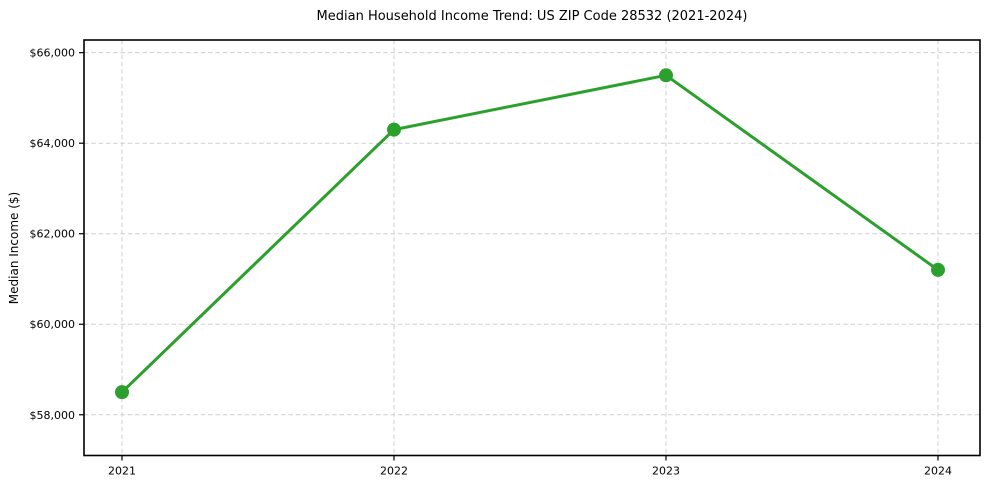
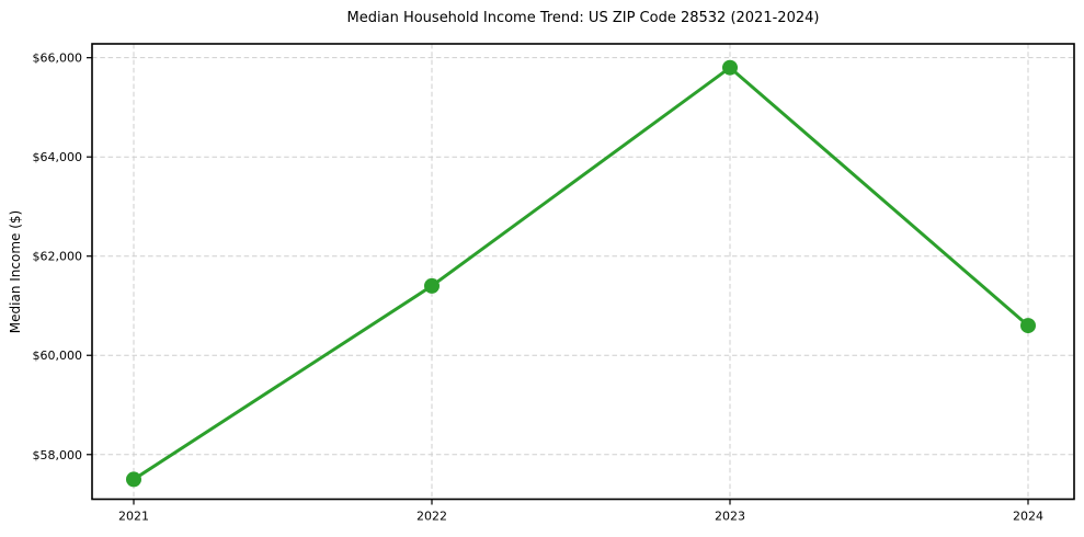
2021: $58500 -> $57500
2022: $64300 -> $61400
2023: $65500 -> $65800
2024: $61200 -> $60600
